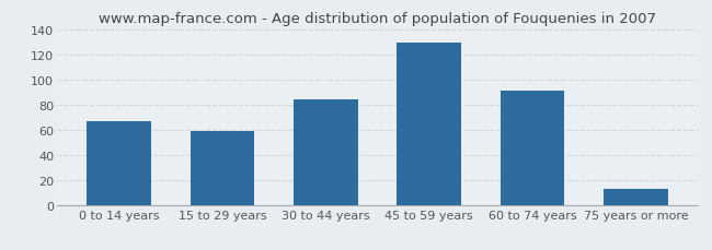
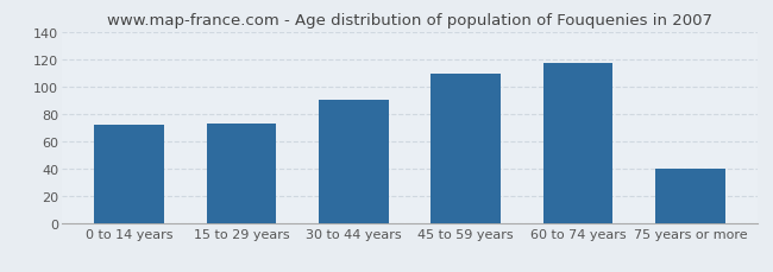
0 to 14 years: 67 -> 72
15 to 29 years: 59 -> 73
30 to 44 years: 84 -> 90
45 to 59 years: 129 -> 109
60 to 74 years: 91 -> 117
75 years or more: 13 -> 40
